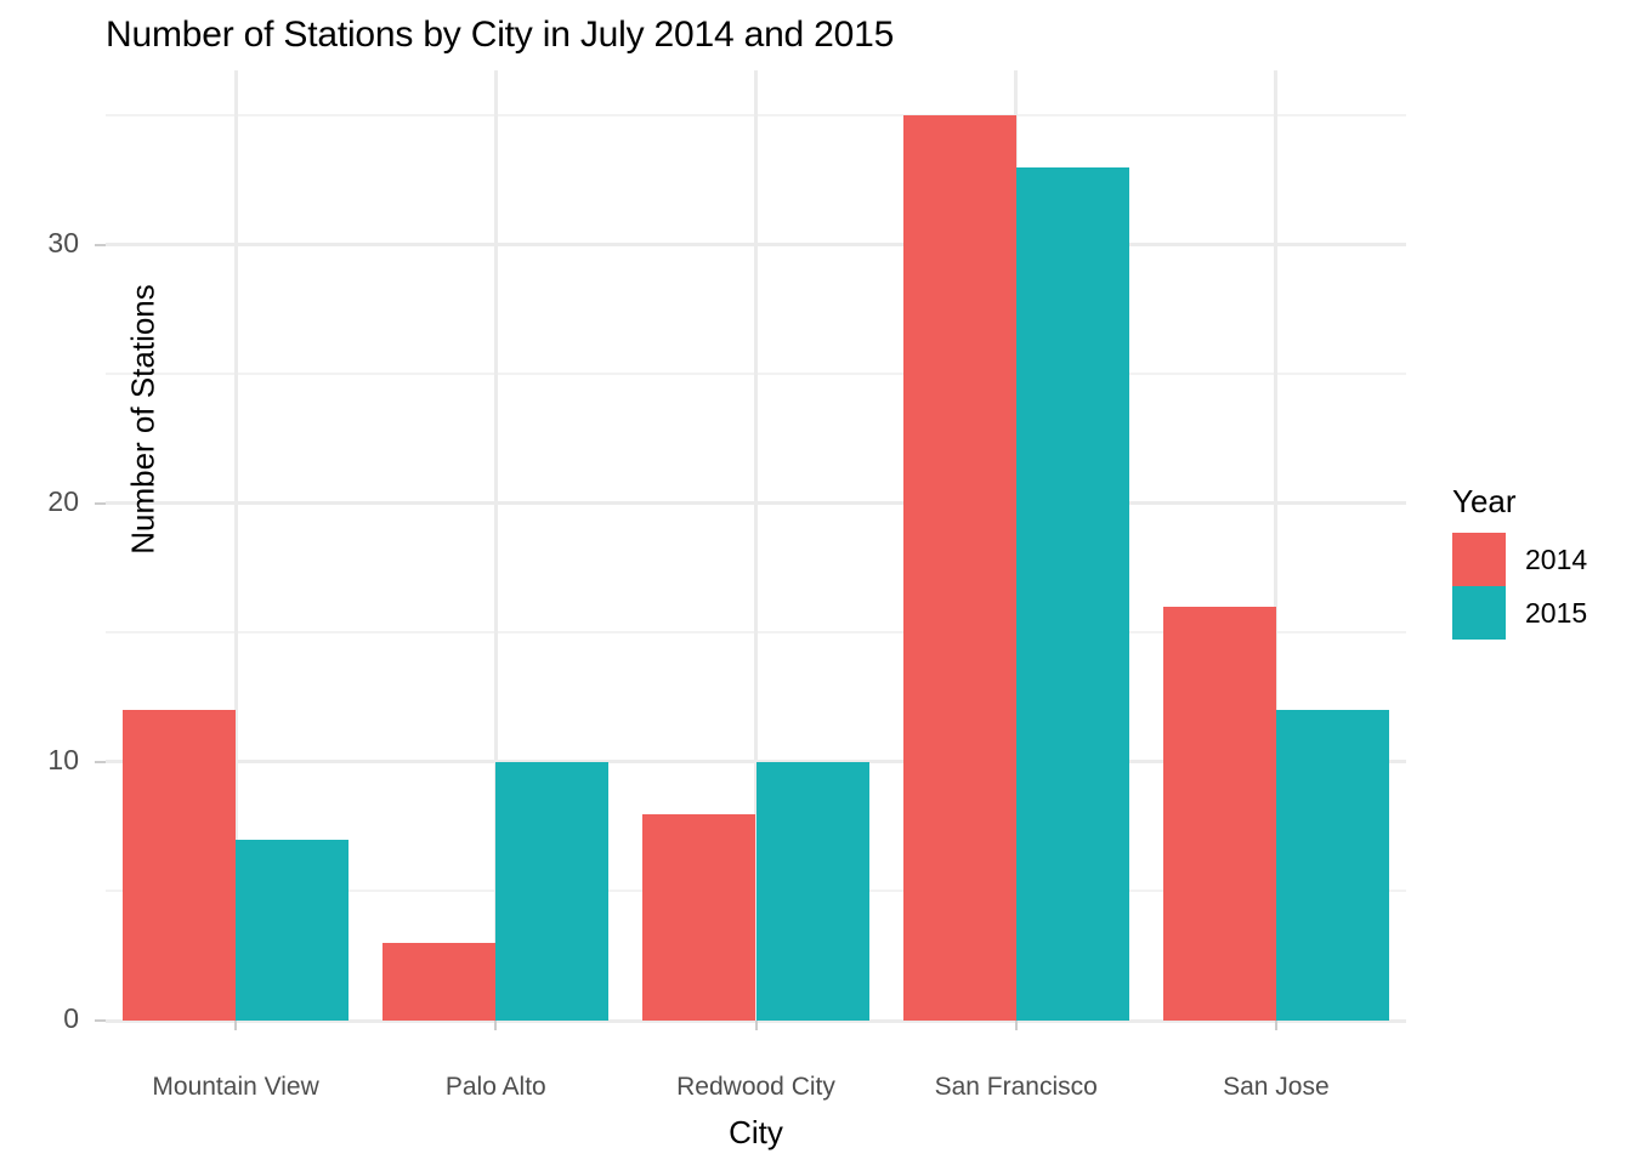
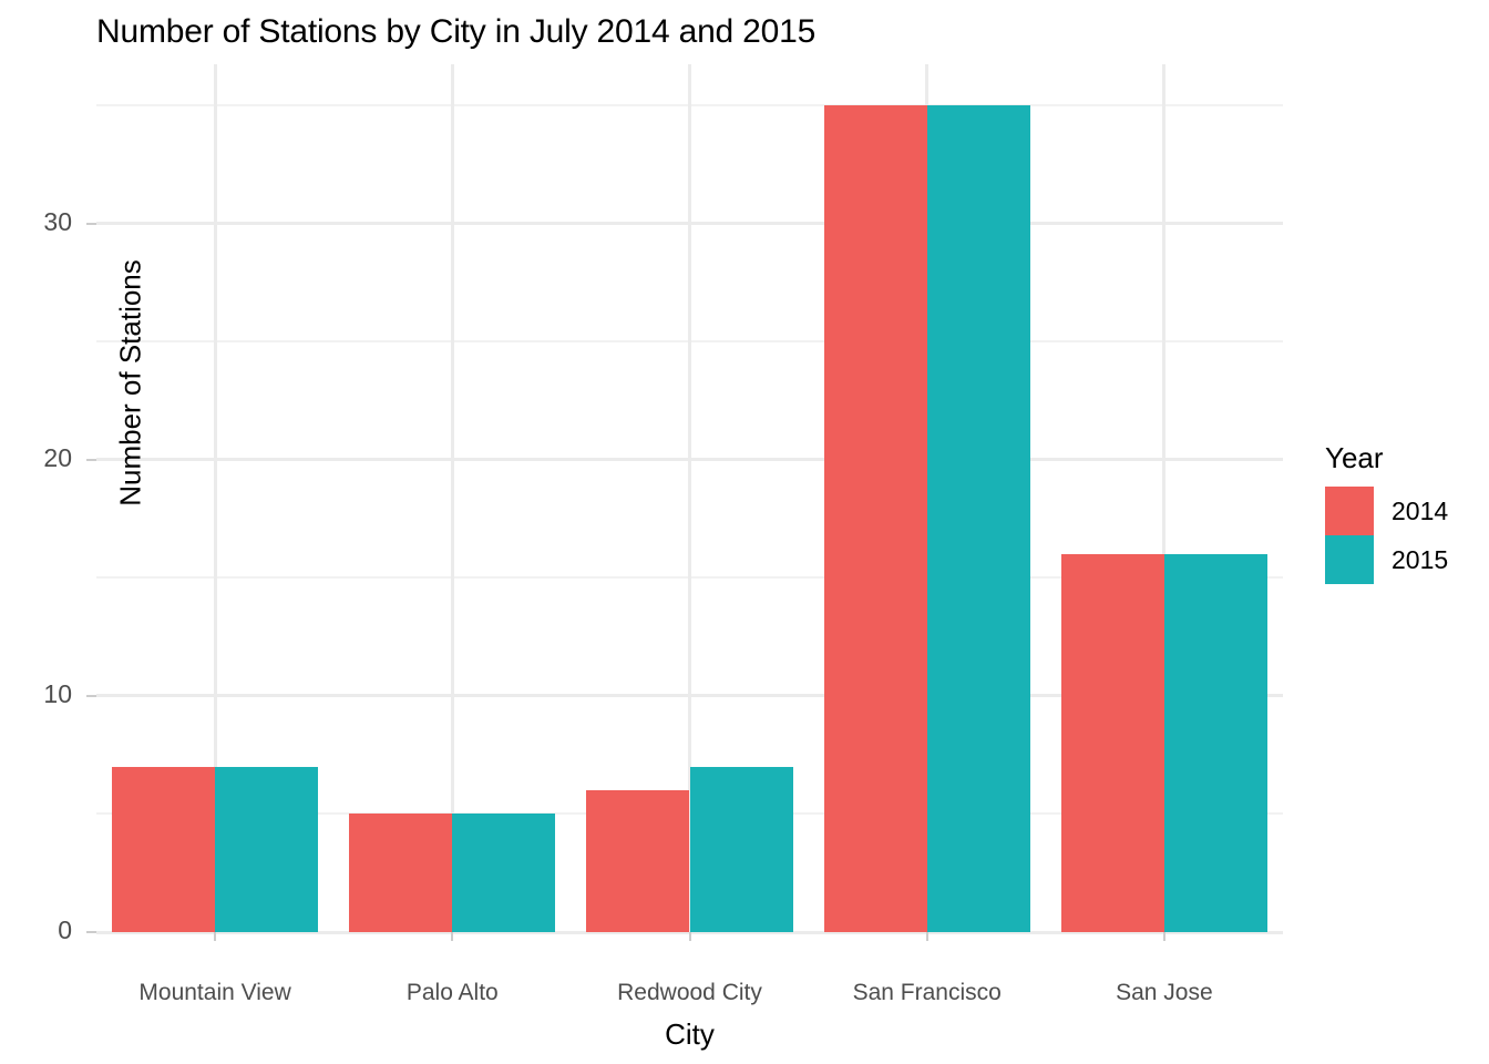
2014/Mountain View: 12 -> 7
2014/Palo Alto: 3 -> 5
2015/Palo Alto: 10 -> 5
2014/Redwood City: 8 -> 6
2015/Redwood City: 10 -> 7
2015/San Francisco: 33 -> 35
2015/San Jose: 12 -> 16
